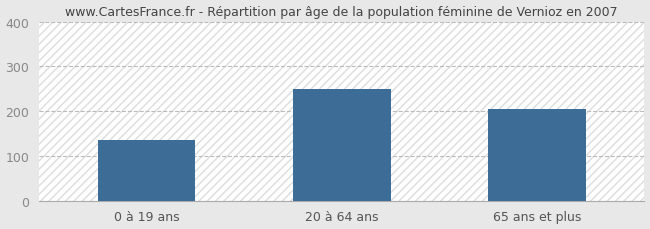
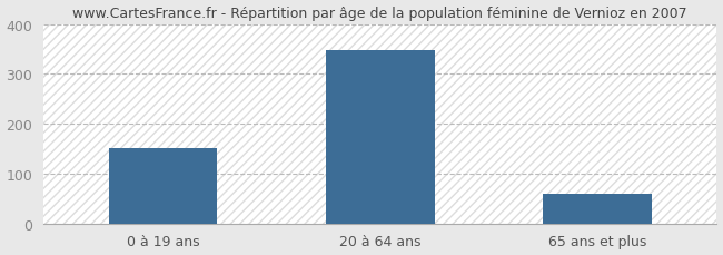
0 à 19 ans: 135 -> 152
20 à 64 ans: 250 -> 348
65 ans et plus: 205 -> 60
